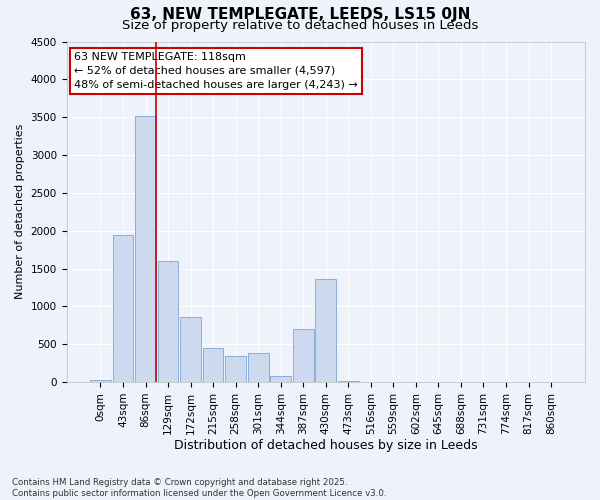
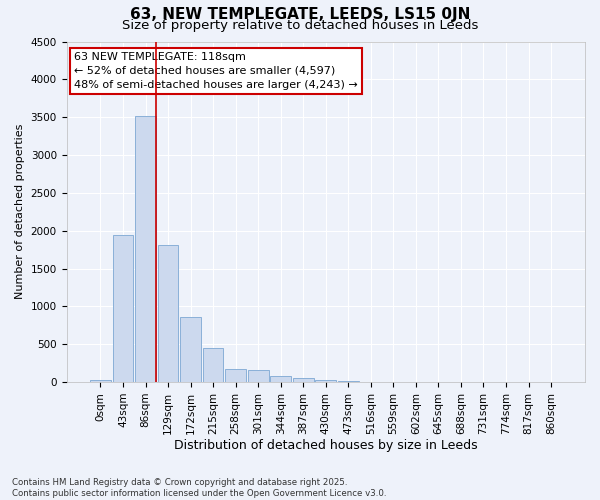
129sqm: 1600 -> 1810
258sqm: 340 -> 180
301sqm: 380 -> 160
387sqm: 700 -> 60
430sqm: 1360 -> 30
